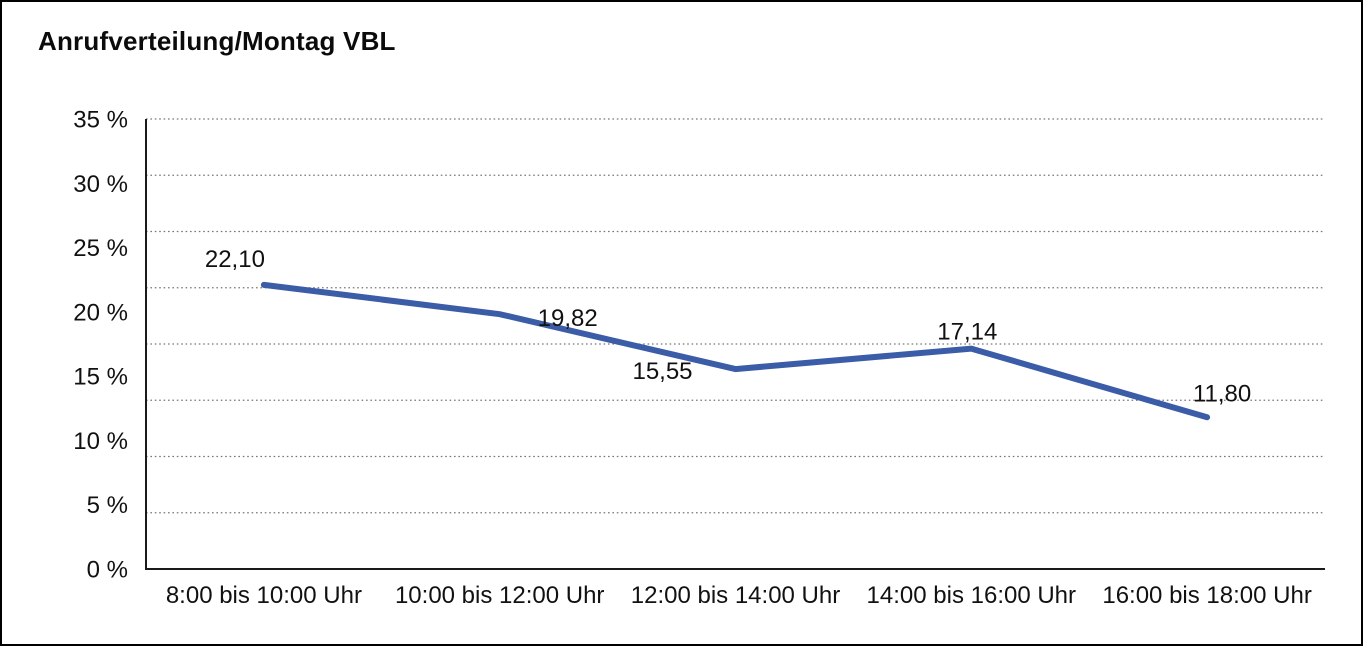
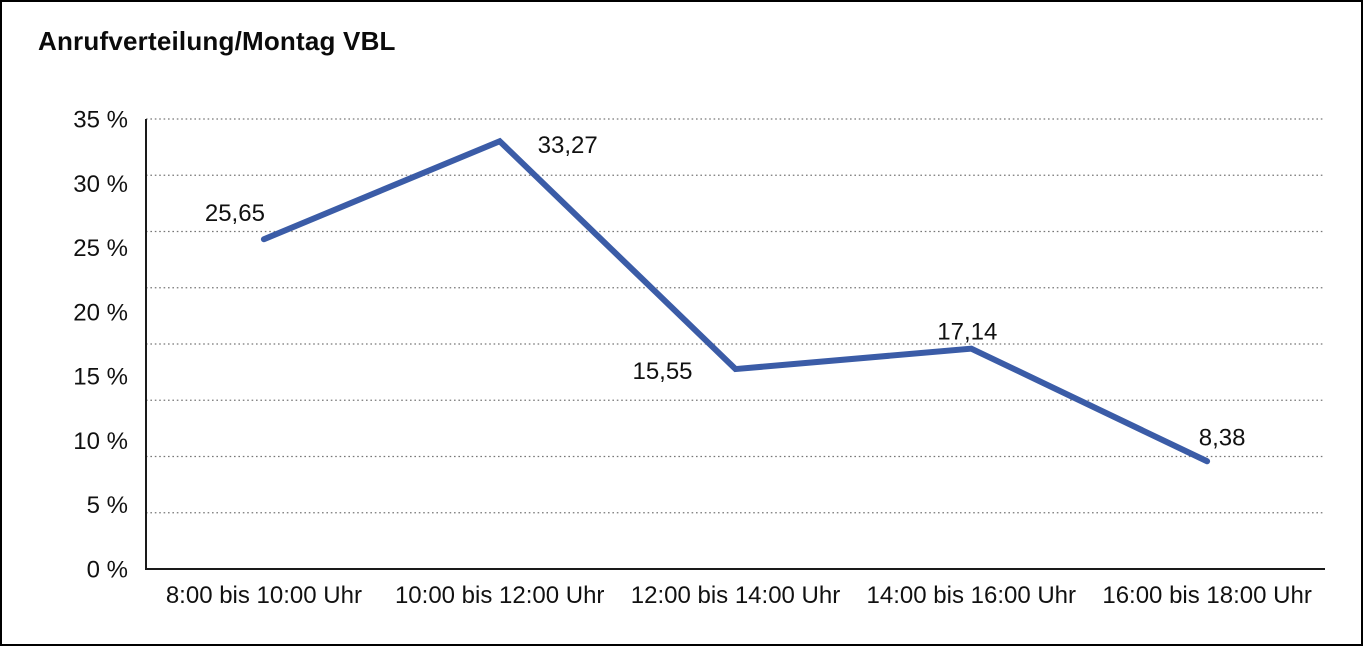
8:00 bis 10:00 Uhr: 22,10 -> 25,65
10:00 bis 12:00 Uhr: 19,82 -> 33,27
16:00 bis 18:00 Uhr: 11,80 -> 8,38
